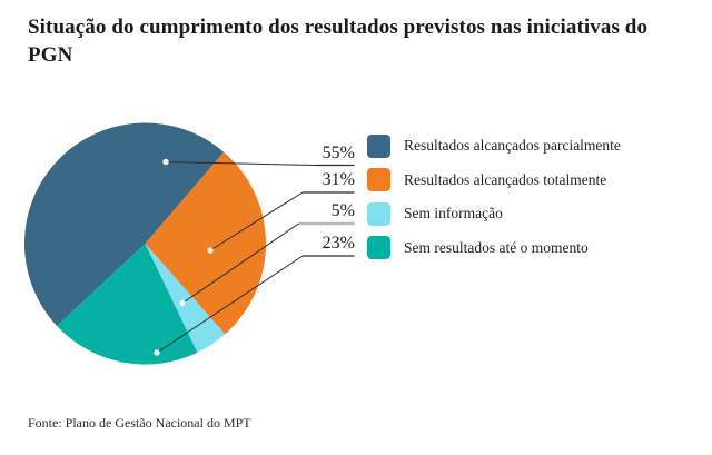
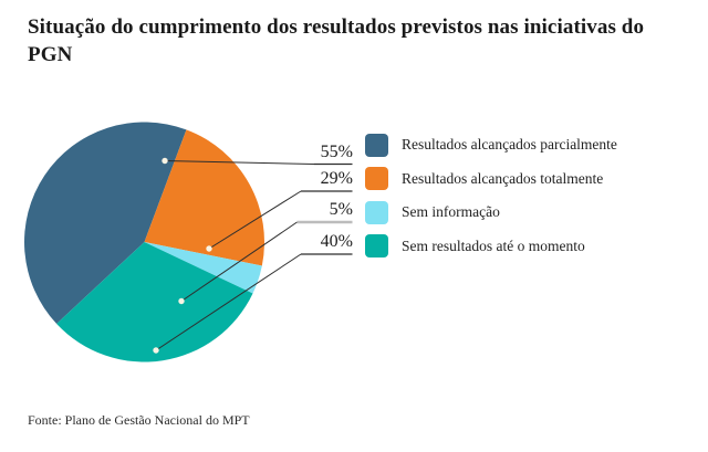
Resultados alcançados totalmente: 31% -> 29%
Sem resultados até o momento: 23% -> 40%
